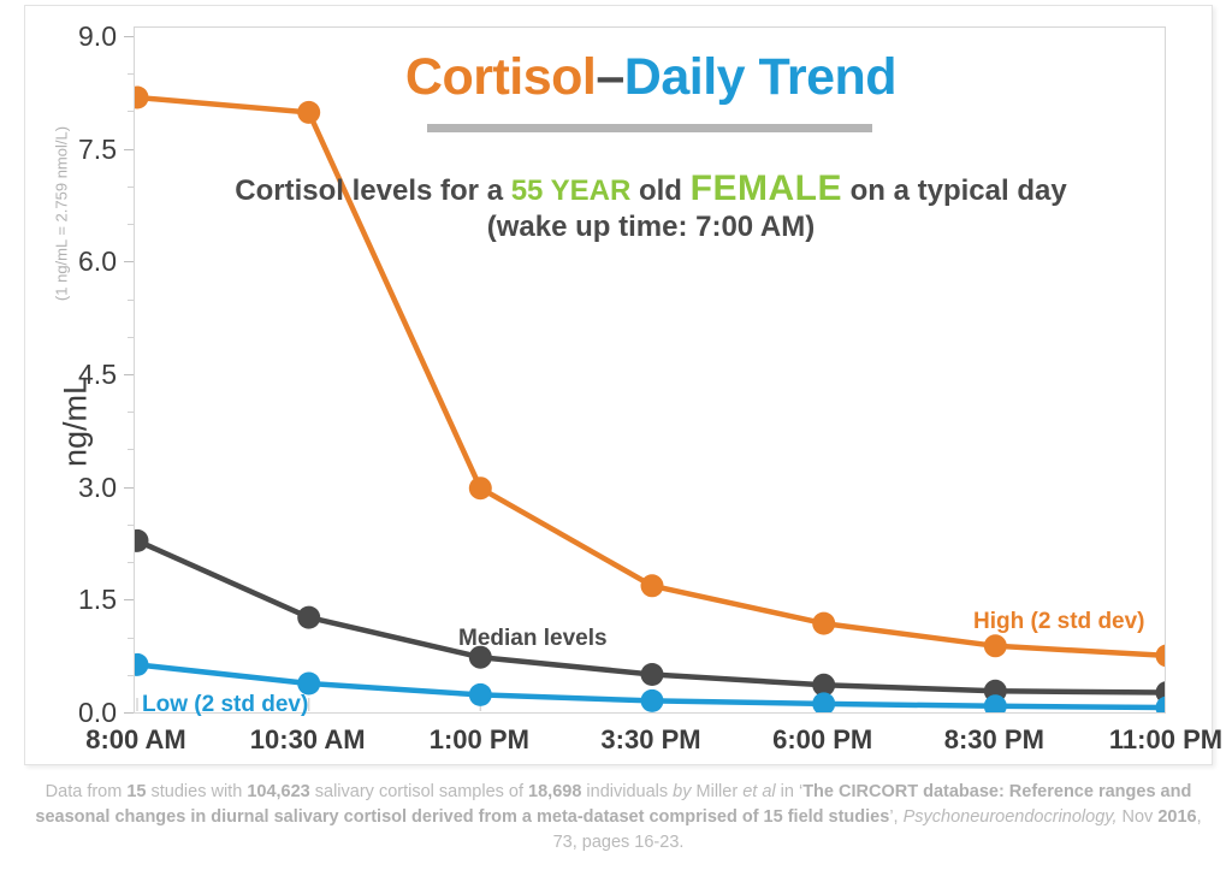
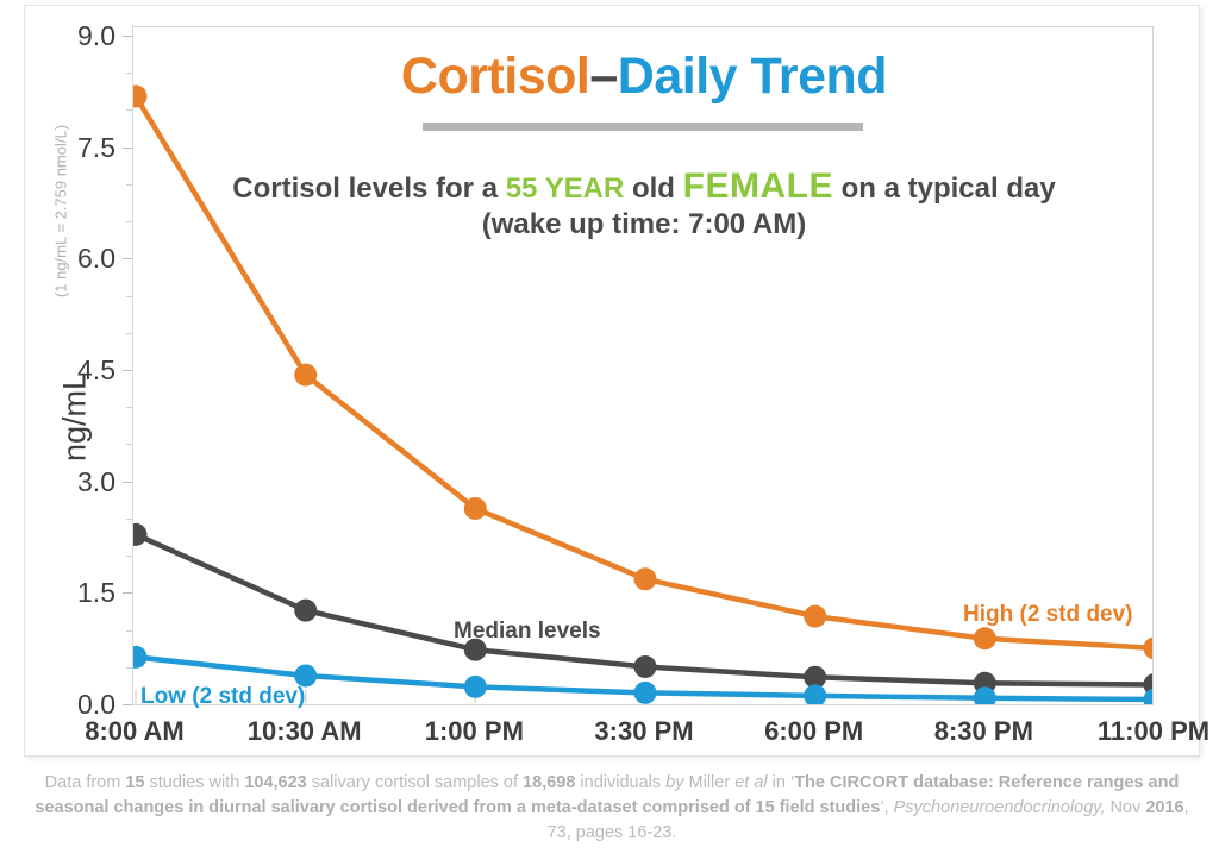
High (2 std dev)/10:30 AM: 8.0 -> 4.5
High (2 std dev)/1:00 PM: 3.0 -> 2.6
